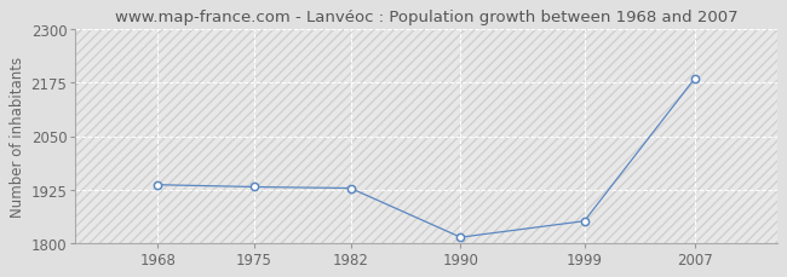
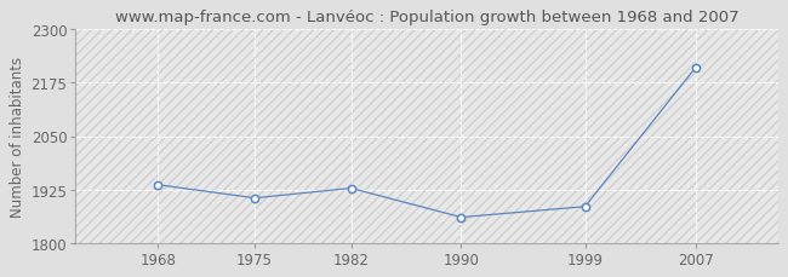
1975: 1931 -> 1905
1990: 1813 -> 1860
1999: 1851 -> 1885
2007: 2184 -> 2210
